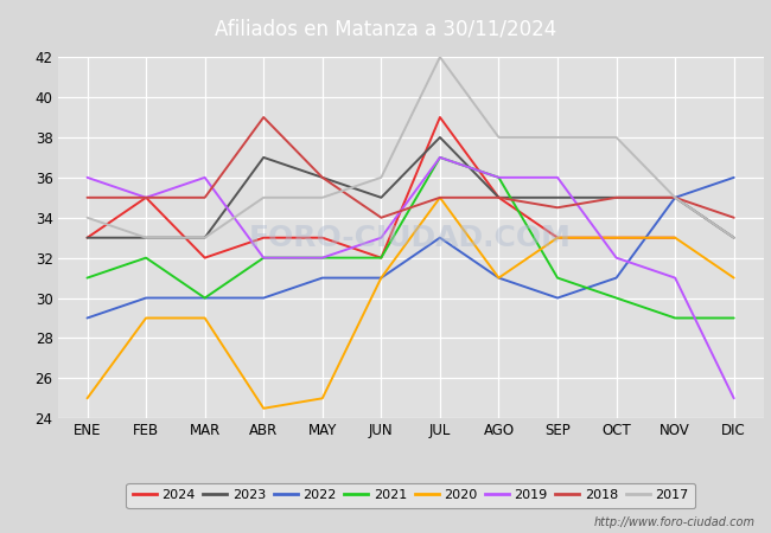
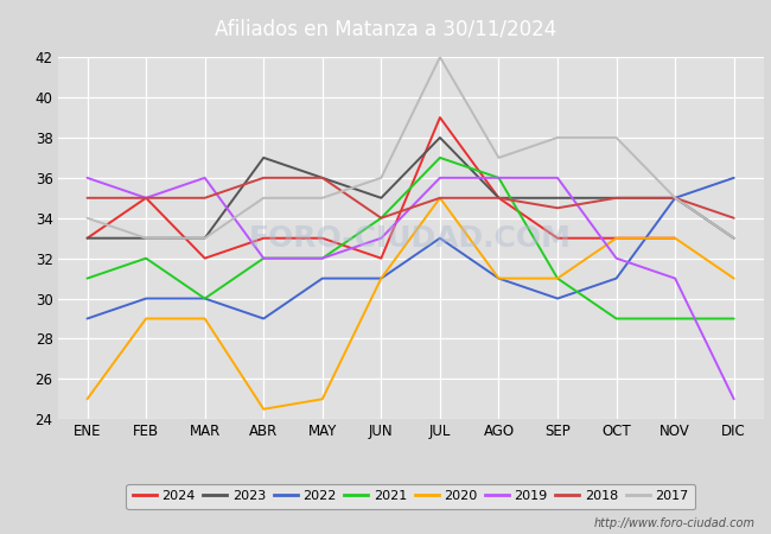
2022/ABR: 30 -> 29
2018/ABR: 39.0 -> 36.0
2021/JUN: 32 -> 34
2019/JUL: 37 -> 36
2017/AGO: 38 -> 37
2020/SEP: 33.0 -> 31.0
2021/OCT: 30 -> 29
